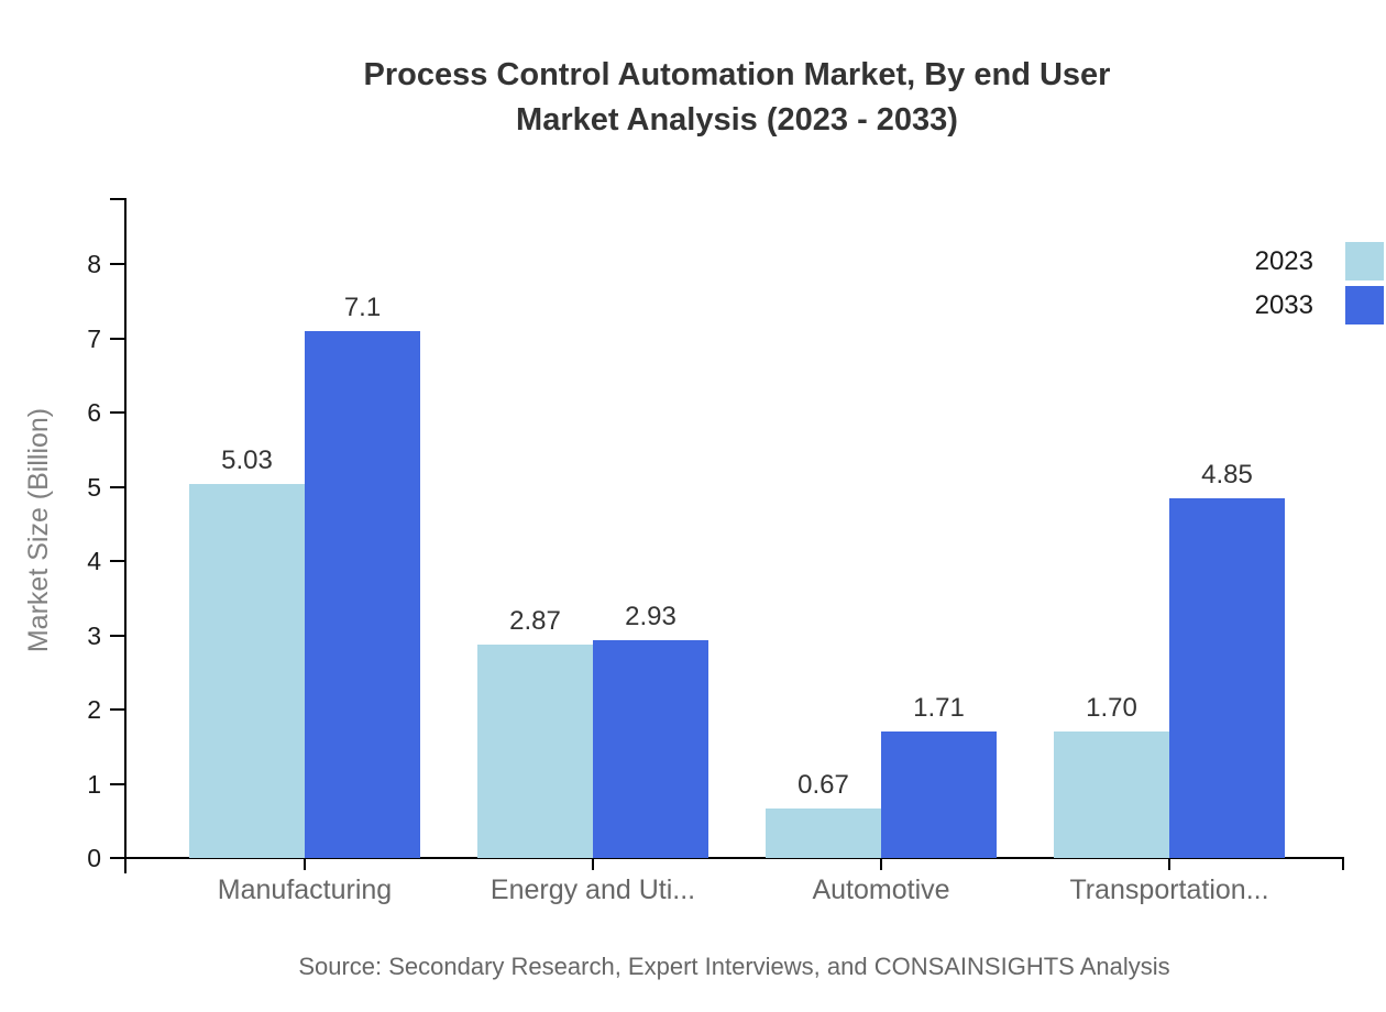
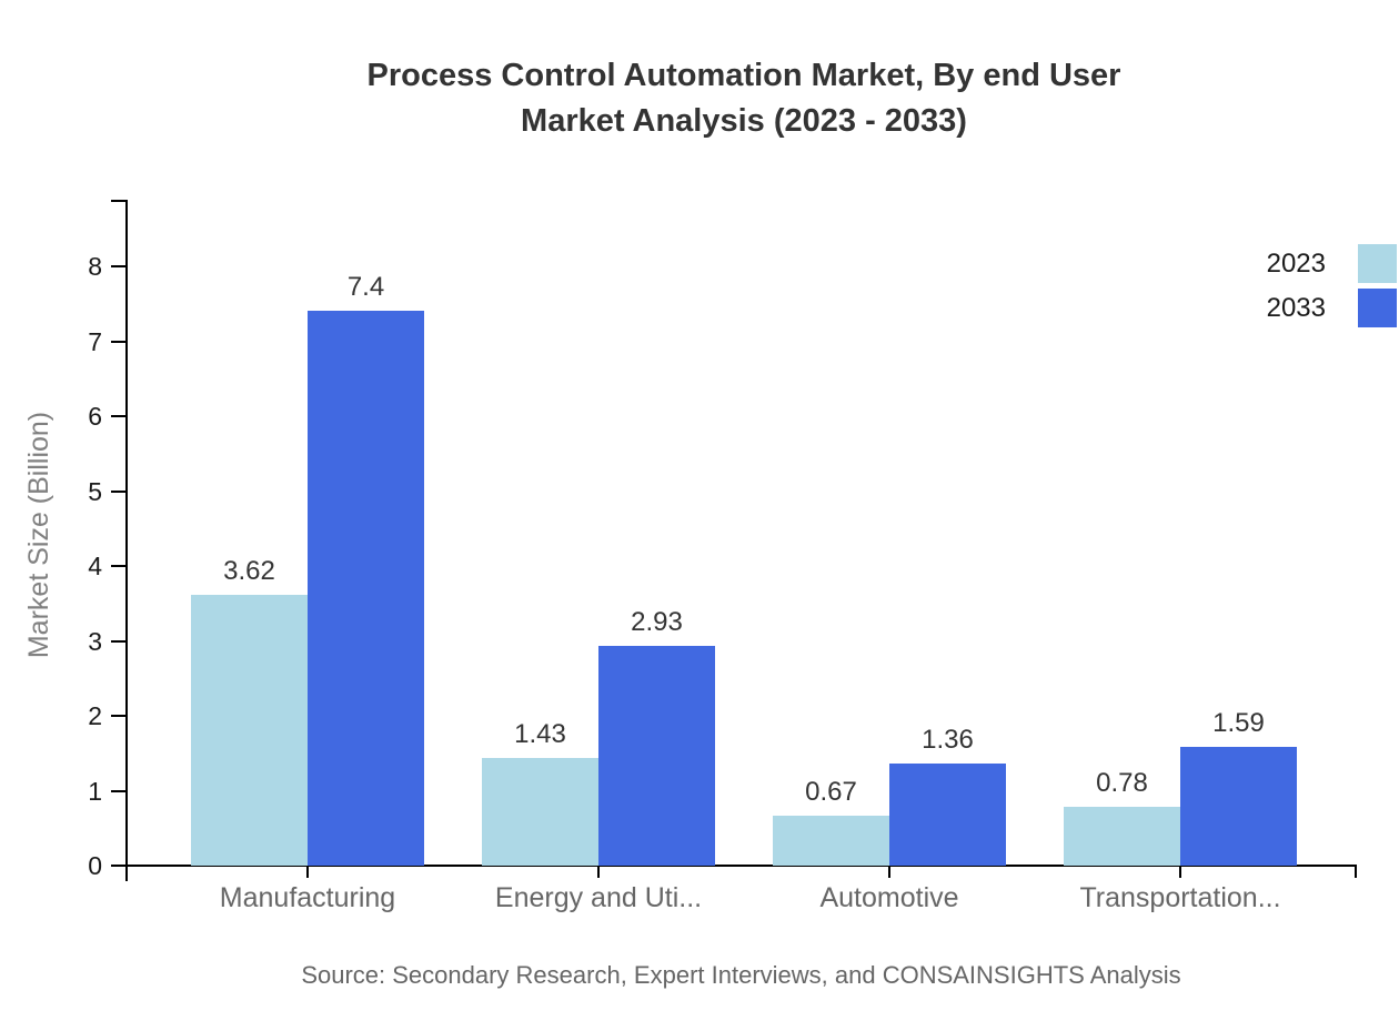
2023/Manufacturing: 5.03 -> 3.62
2033/Manufacturing: 7.1 -> 7.4
2023/Energy and Uti...: 2.87 -> 1.43
2033/Automotive: 1.71 -> 1.36
2023/Transportation...: 1.70 -> 0.78
2033/Transportation...: 4.85 -> 1.59
